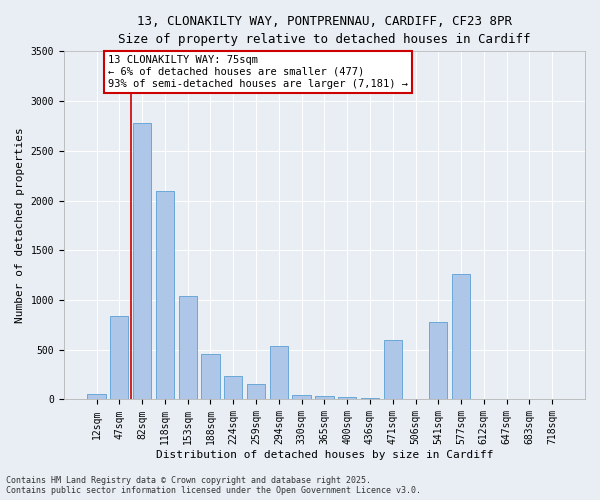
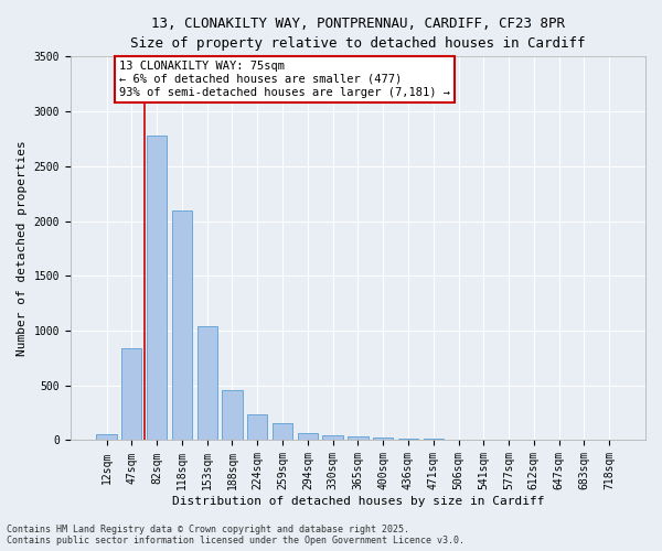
294sqm: 540 -> 70
471sqm: 600 -> 10
541sqm: 780 -> 0
577sqm: 1260 -> 0
